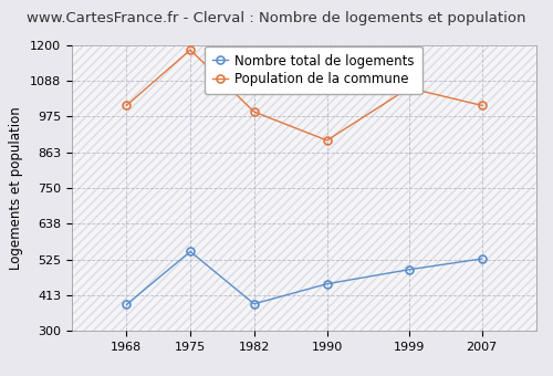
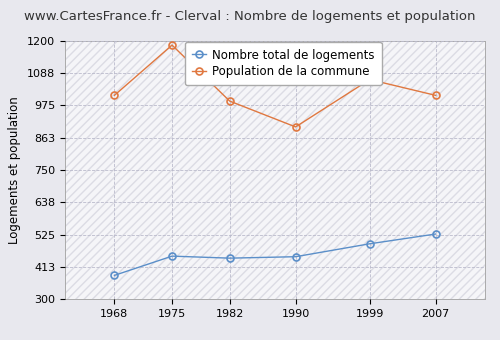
Nombre total de logements/1975: 550 -> 450
Nombre total de logements/1982: 385 -> 443
